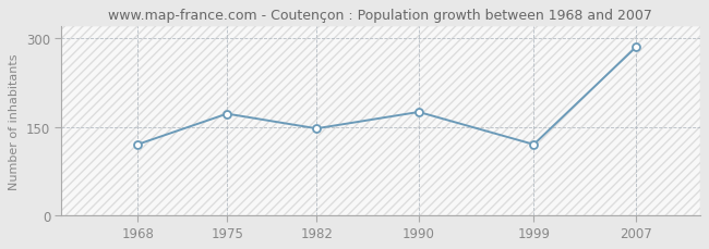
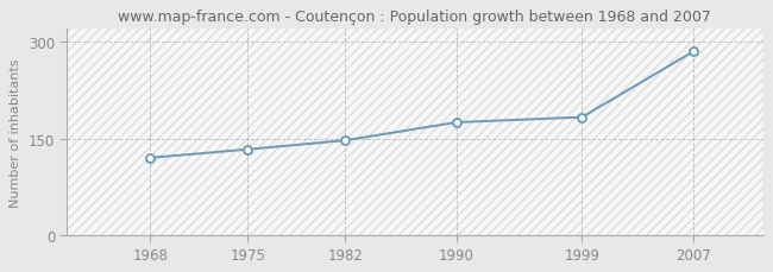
1975: 172 -> 133
1999: 120 -> 183
